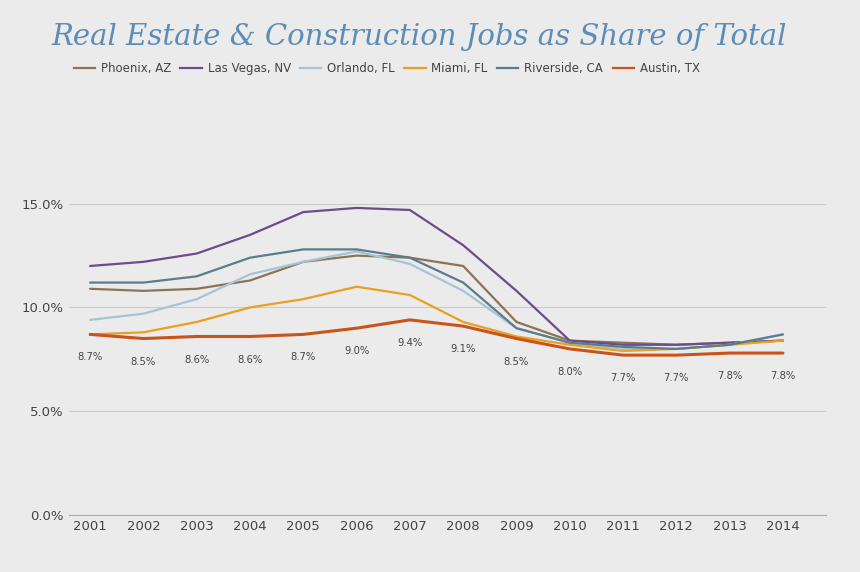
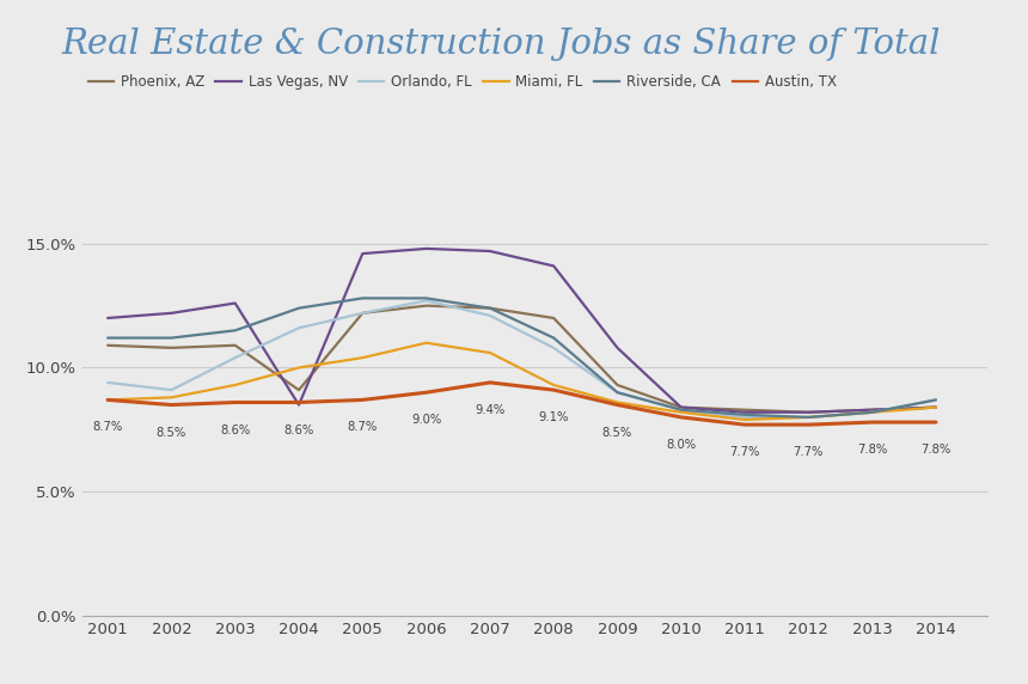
Orlando, FL/2002: 9.7% -> 9.1%
Phoenix, AZ/2004: 11.3% -> 9.1%
Las Vegas, NV/2004: 13.5% -> 8.5%
Las Vegas, NV/2008: 13.0% -> 14.1%
